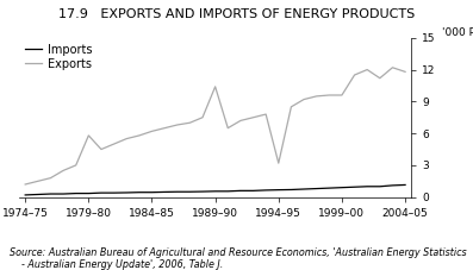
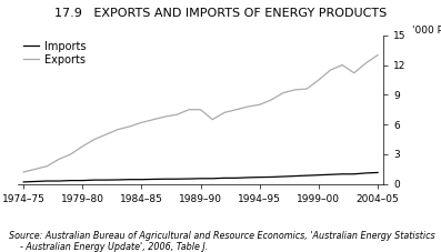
Exports/1979–80: 5.8 -> 3.8
Exports/1989–90: 10.4 -> 7.5
Exports/1994–95: 3.2 -> 8.0
Exports/1999–00: 9.6 -> 10.5
Exports/2004–05: 11.8 -> 13.0
